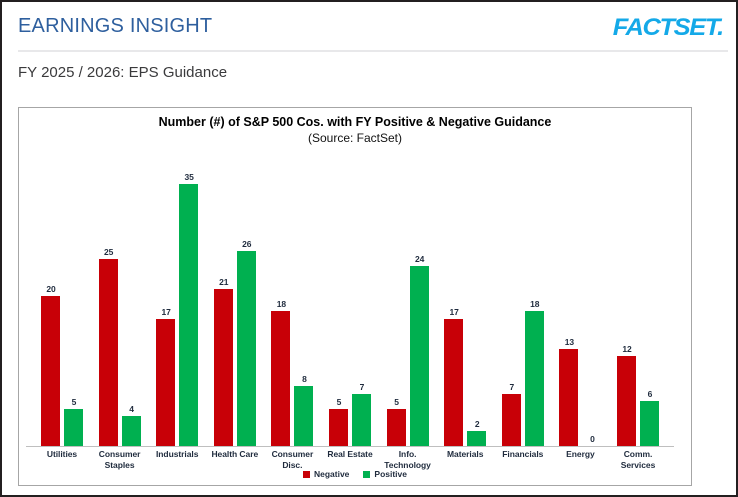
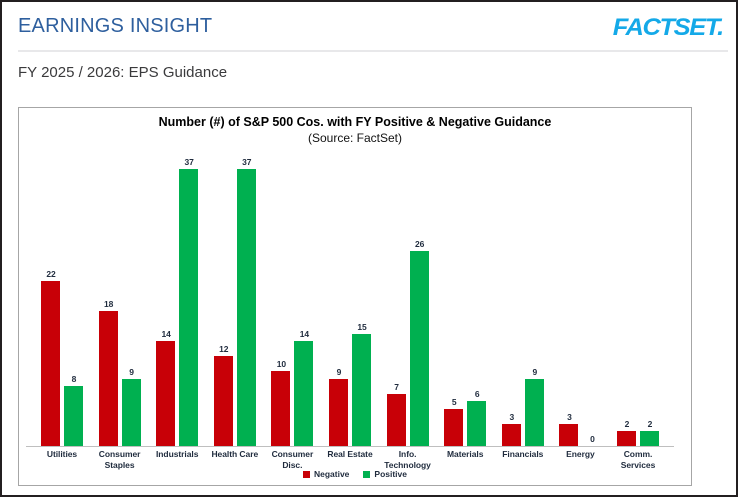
Negative/Utilities: 20 -> 22
Positive/Utilities: 5 -> 8
Negative/Consumer Staples: 25 -> 18
Positive/Consumer Staples: 4 -> 9
Negative/Industrials: 17 -> 14
Positive/Industrials: 35 -> 37
Negative/Health Care: 21 -> 12
Positive/Health Care: 26 -> 37
Negative/Consumer Disc.: 18 -> 10
Positive/Consumer Disc.: 8 -> 14
Negative/Real Estate: 5 -> 9
Positive/Real Estate: 7 -> 15
Negative/Info. Technology: 5 -> 7
Positive/Info. Technology: 24 -> 26
Negative/Materials: 17 -> 5
Positive/Materials: 2 -> 6
Negative/Financials: 7 -> 3
Positive/Financials: 18 -> 9
Negative/Energy: 13 -> 3
Negative/Comm. Services: 12 -> 2
Positive/Comm. Services: 6 -> 2
